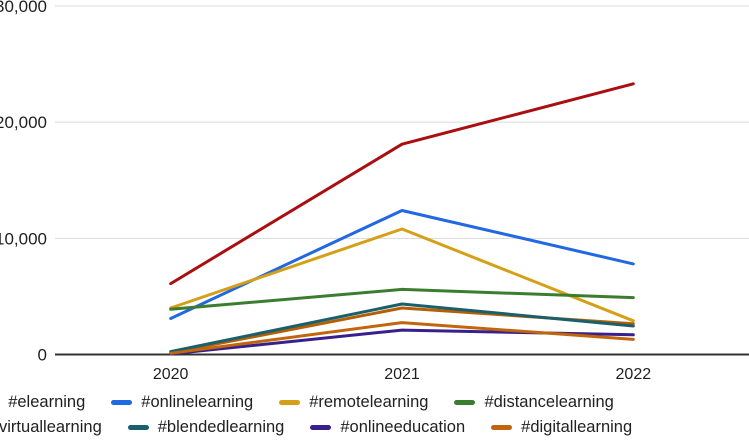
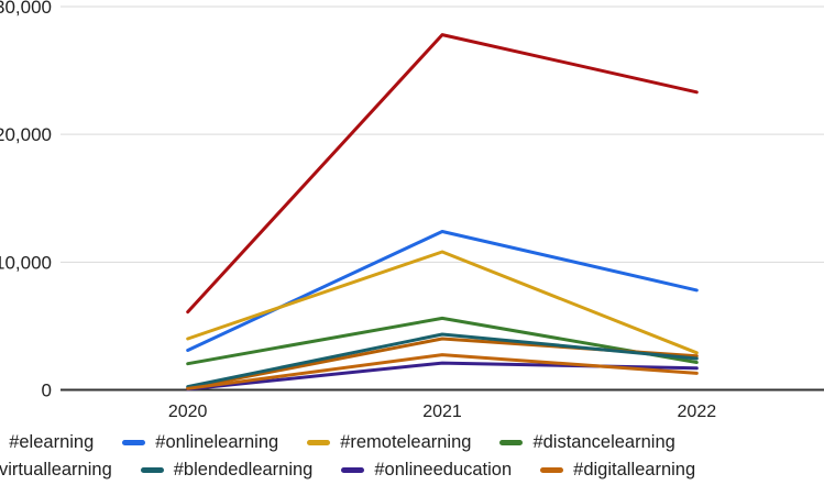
#distancelearning/2020: 3900 -> 2000
#elearning/2021: 18100 -> 27800
#distancelearning/2022: 4900 -> 2200
